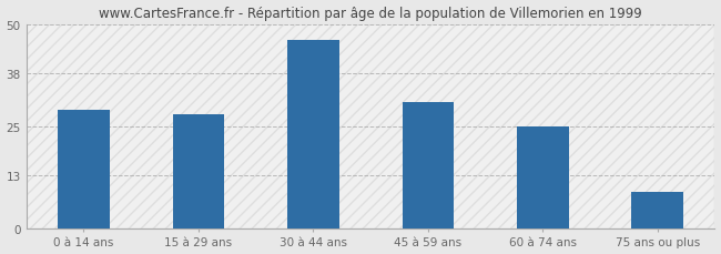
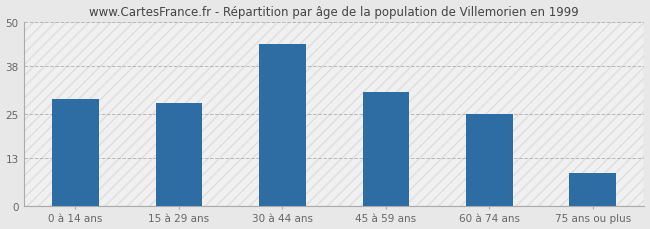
30 à 44 ans: 46 -> 44
